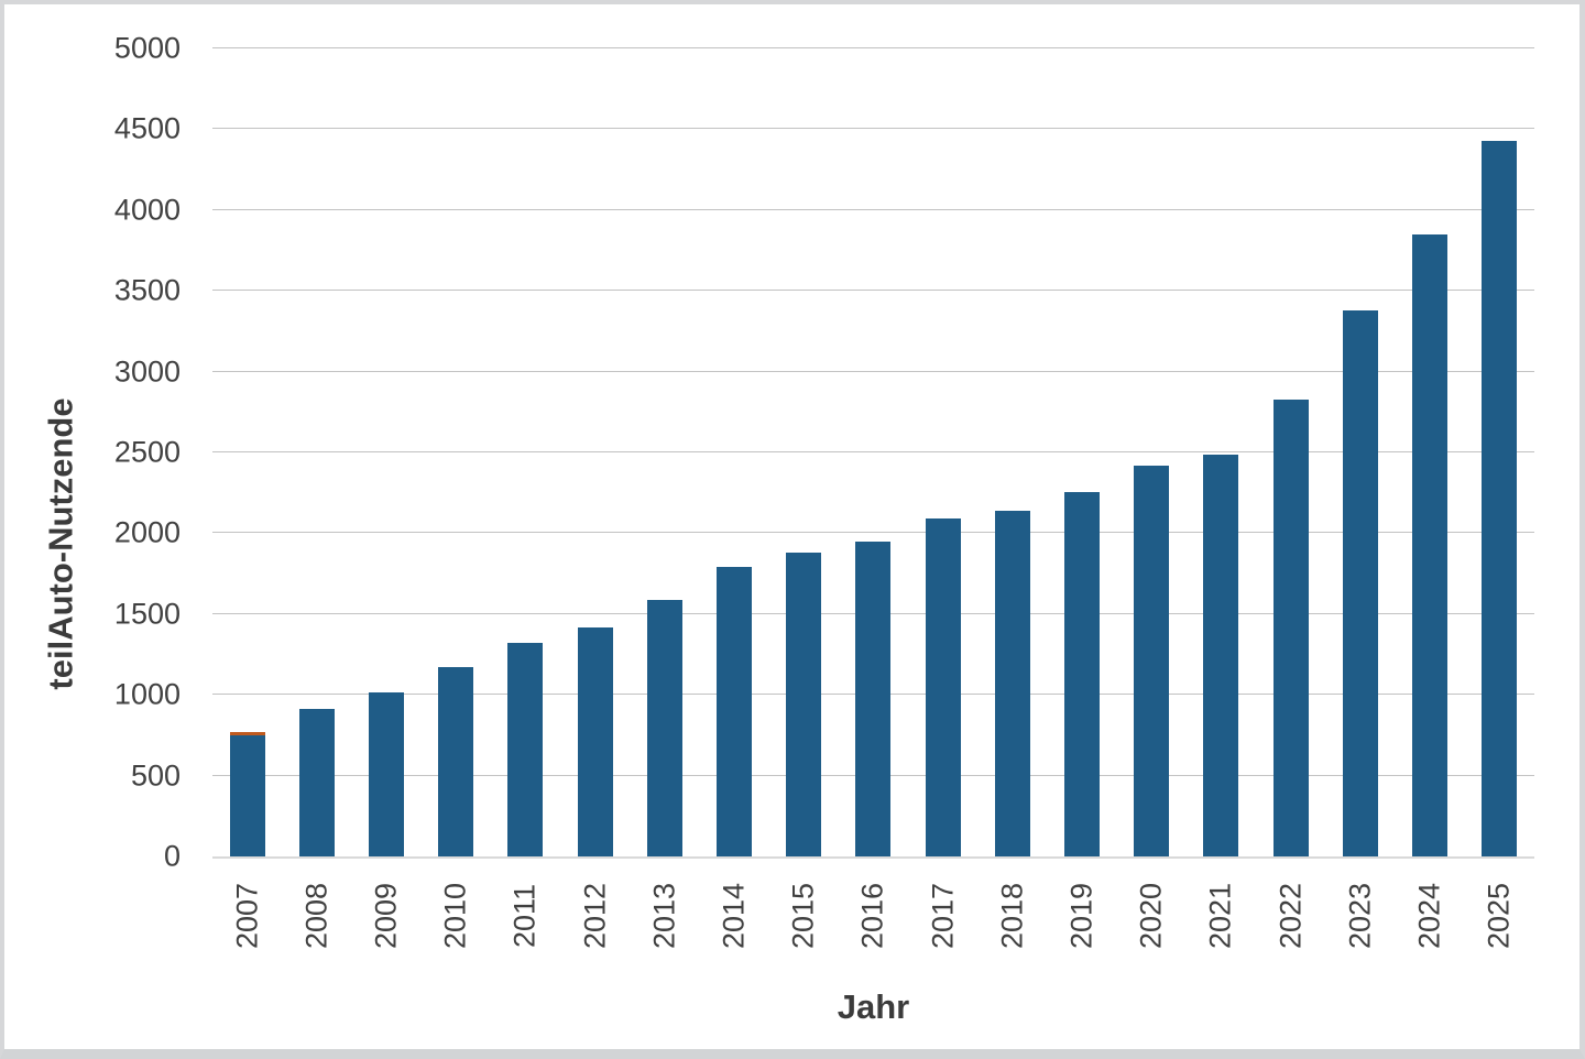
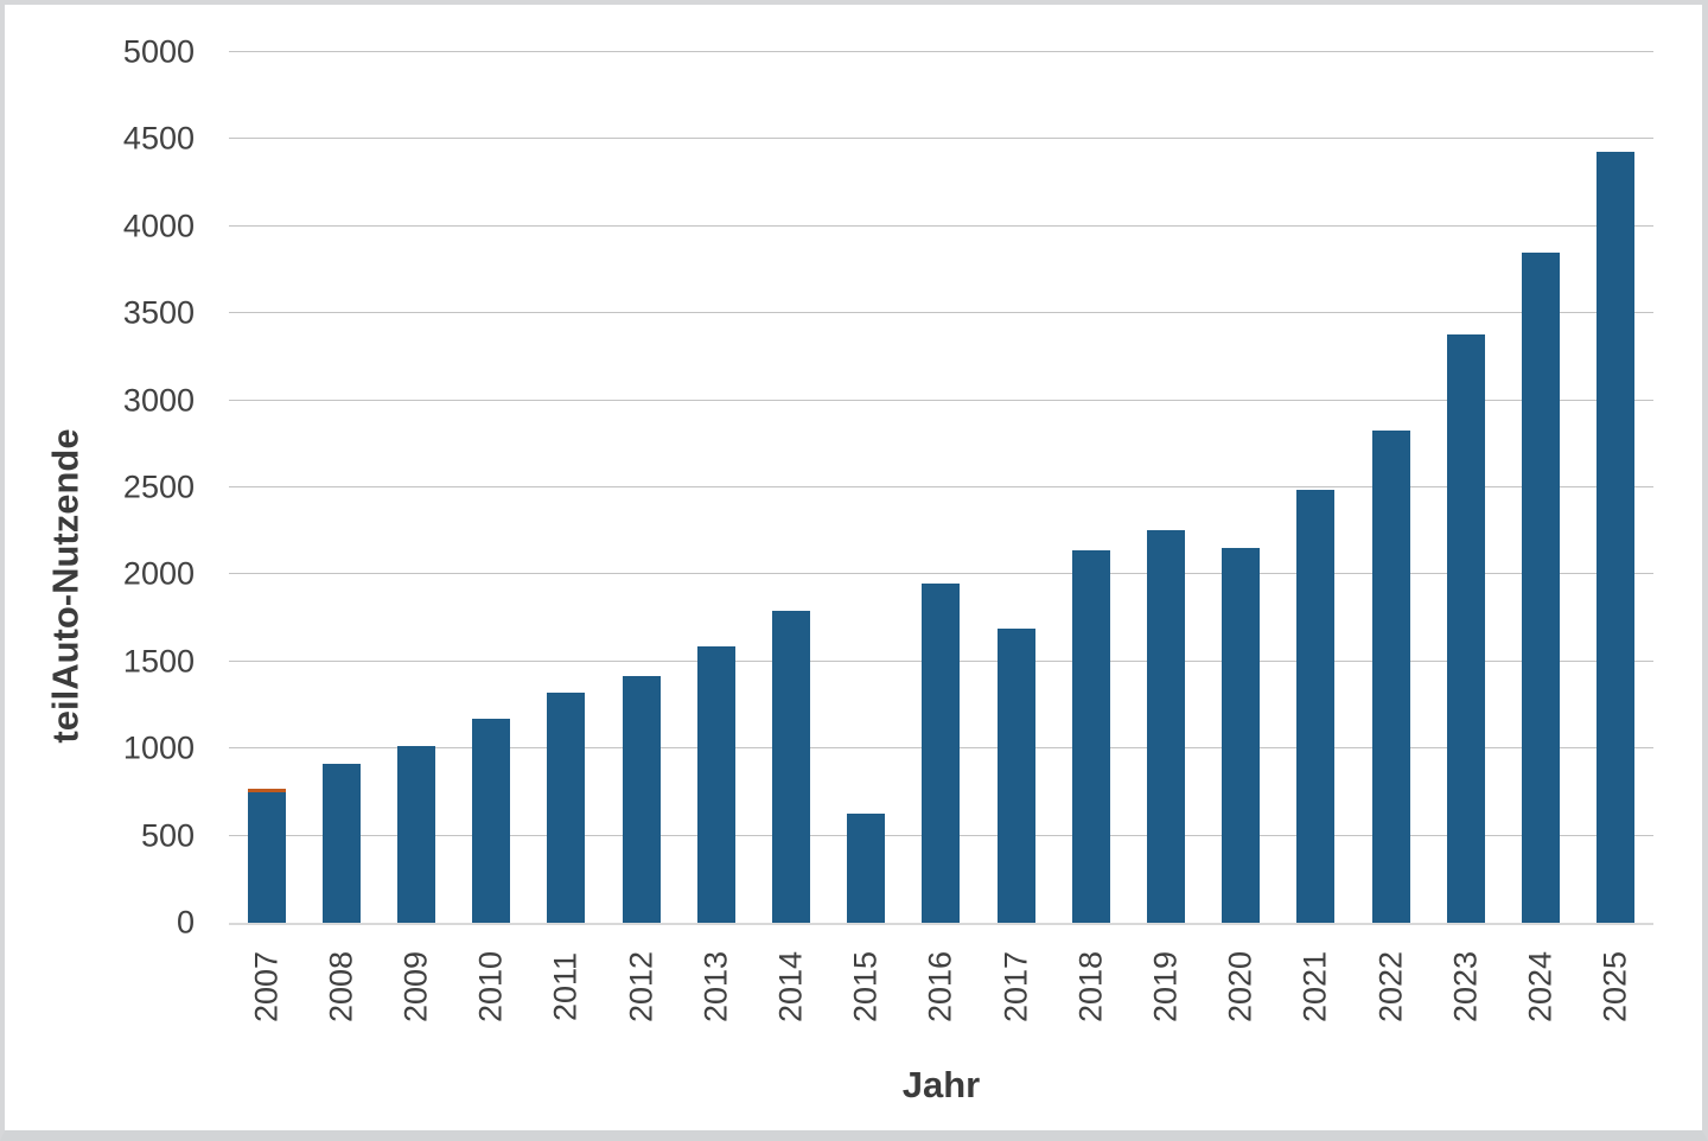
2015: 1880 -> 630
2017: 2090 -> 1690
2020: 2420 -> 2150
